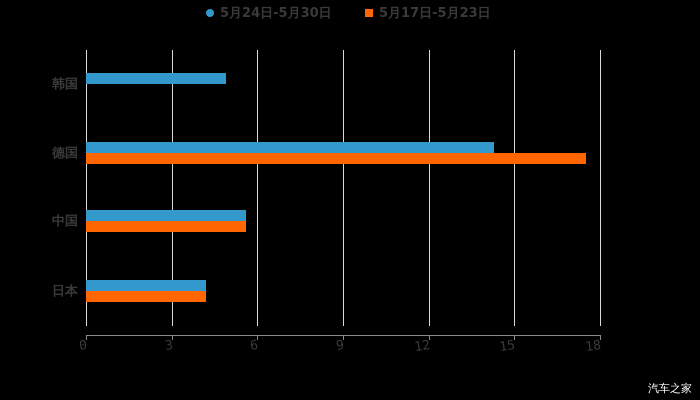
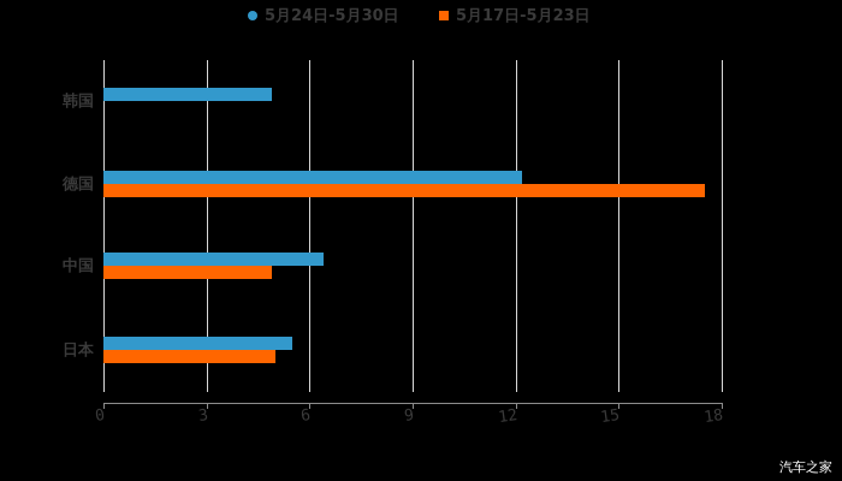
5月24日-5月30日/德国: 14.3 -> 12.2
5月24日-5月30日/中国: 5.6 -> 6.4
5月17日-5月23日/中国: 5.6 -> 4.9
5月24日-5月30日/日本: 4.2 -> 5.5
5月17日-5月23日/日本: 4.2 -> 5.0
